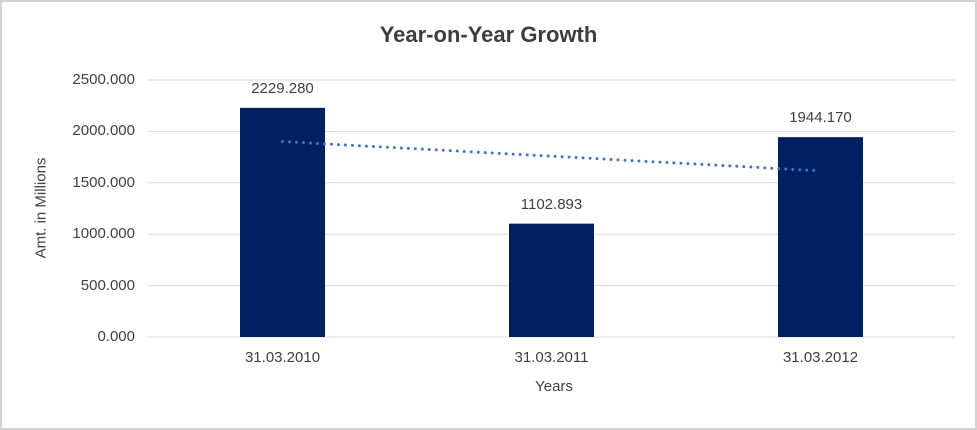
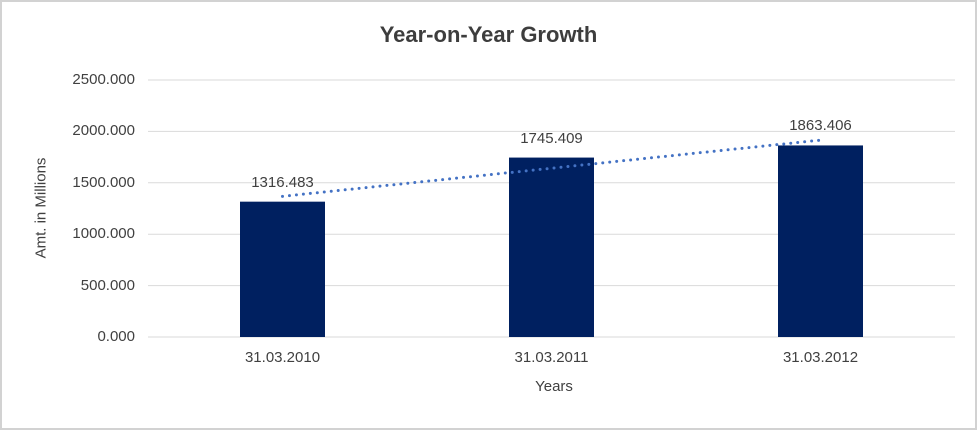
31.03.2010: 2229.280 -> 1316.483
31.03.2011: 1102.893 -> 1745.409
31.03.2012: 1944.170 -> 1863.406
